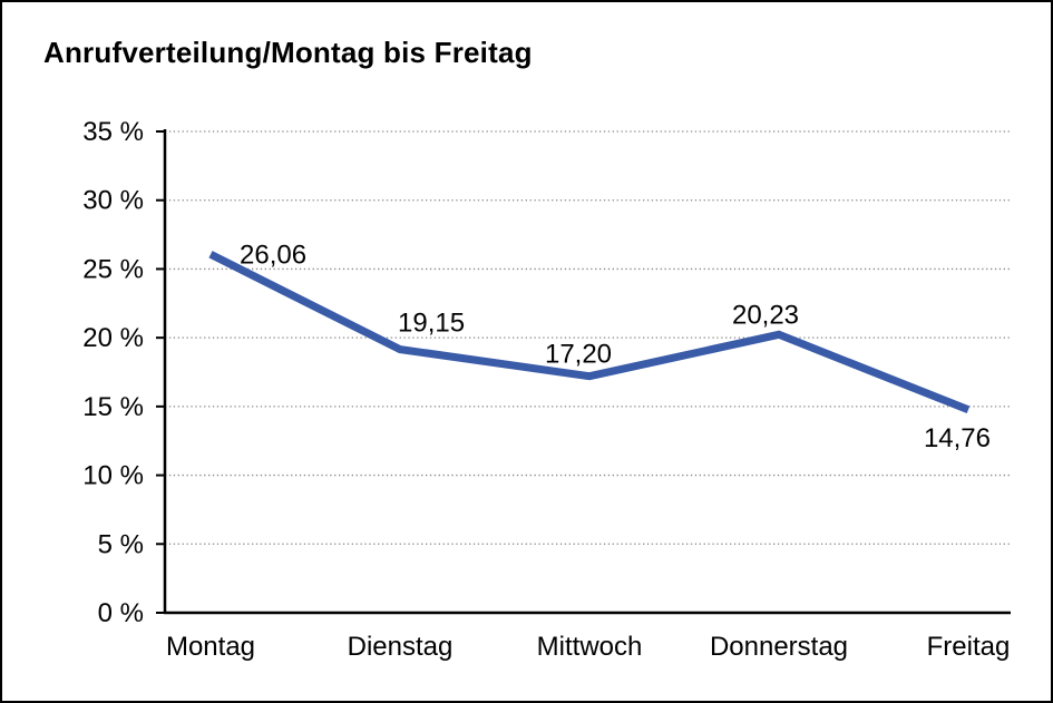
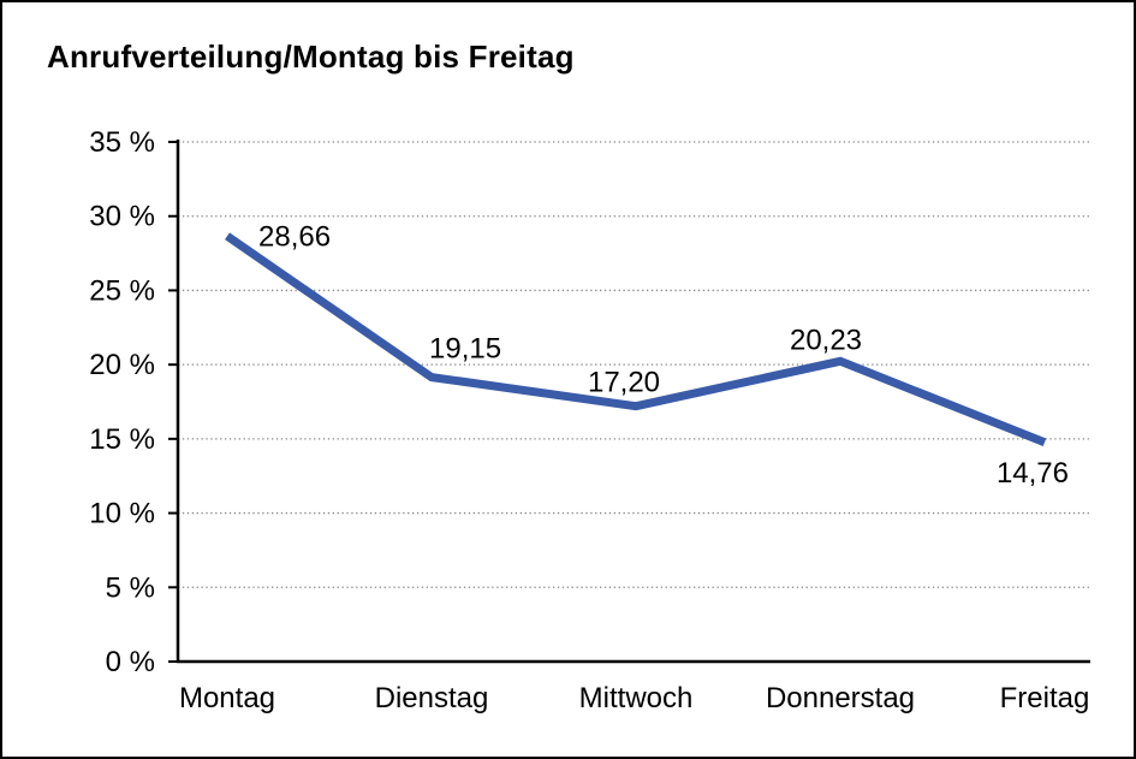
Montag: 26,06 -> 28,66
